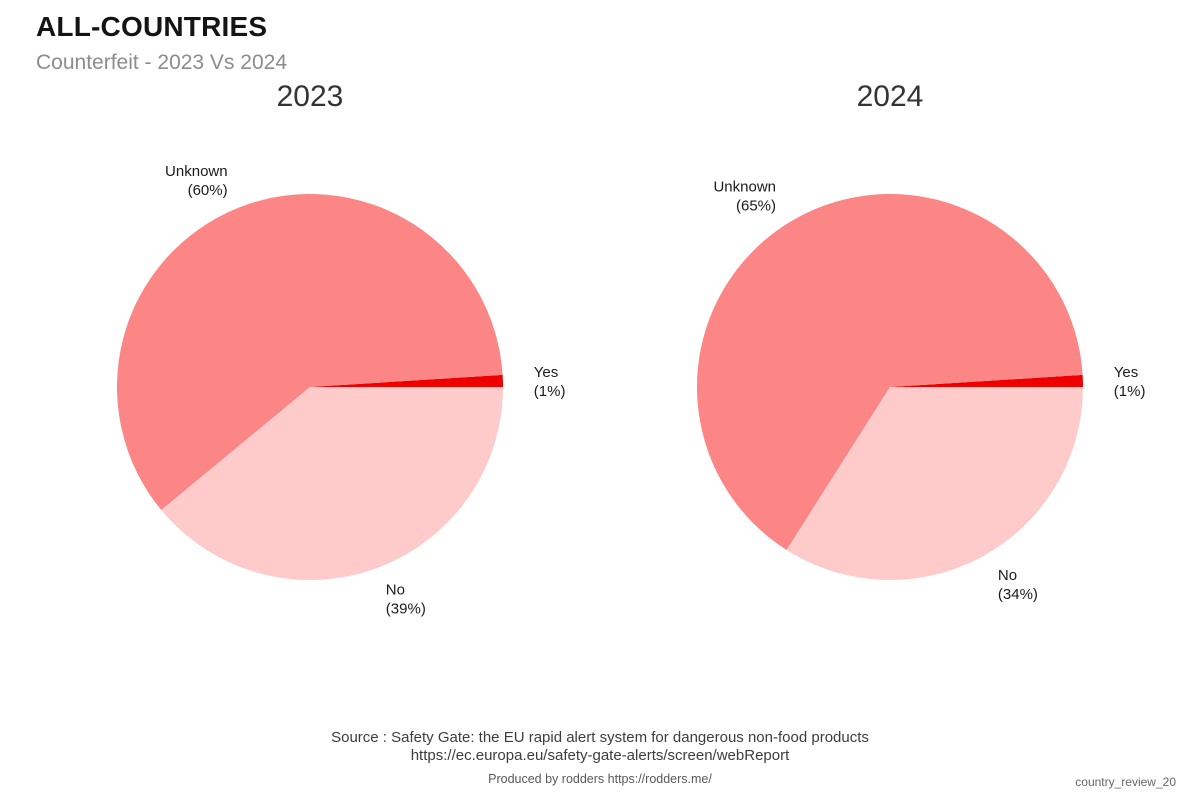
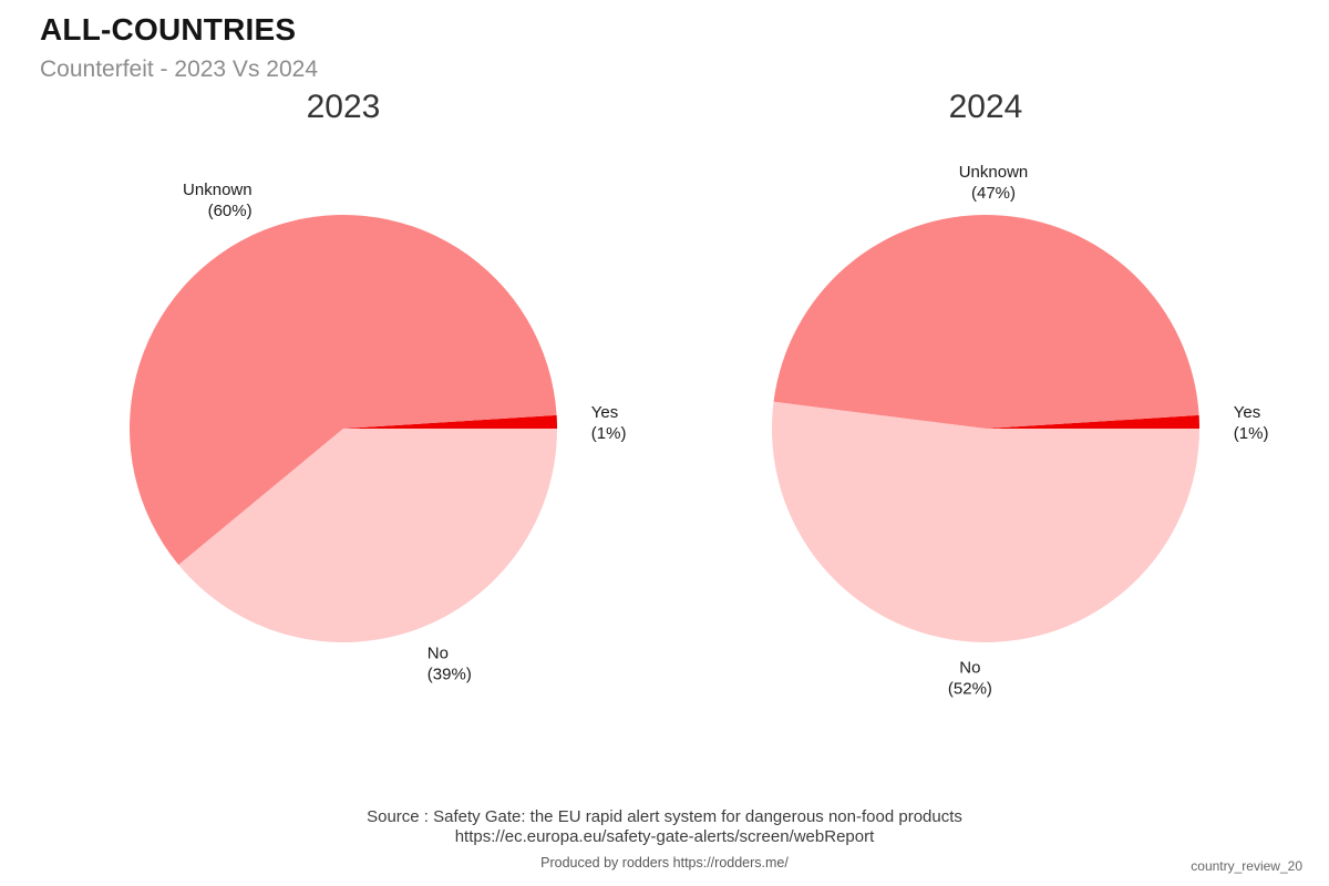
2024/Unknown: 65% -> 47%
2024/No: 34% -> 52%
